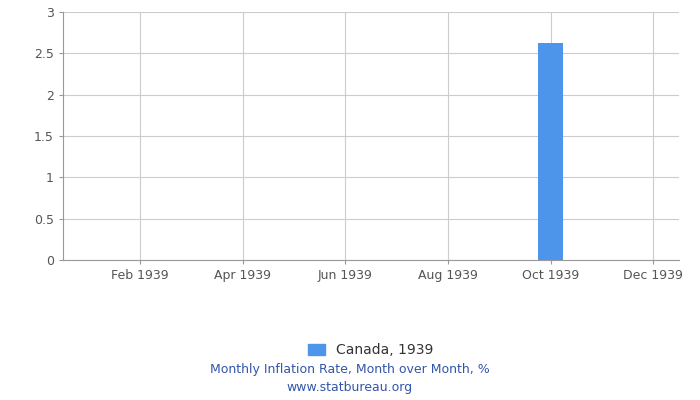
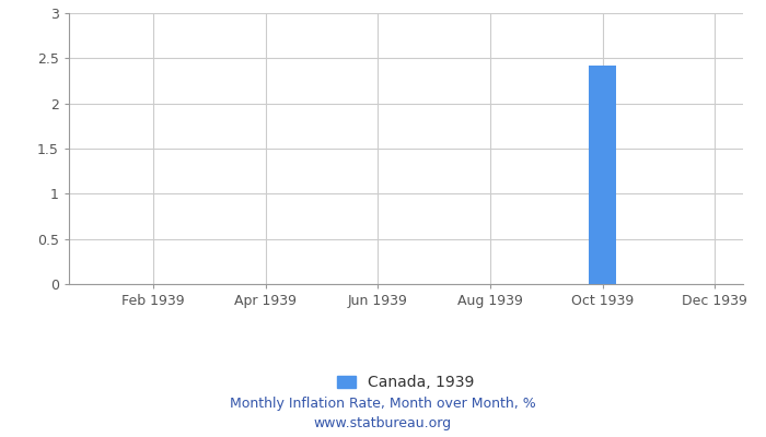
Oct 1939: 2.63 -> 2.42
